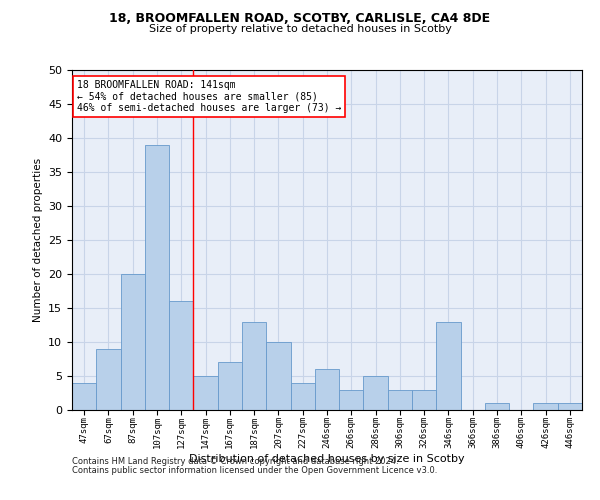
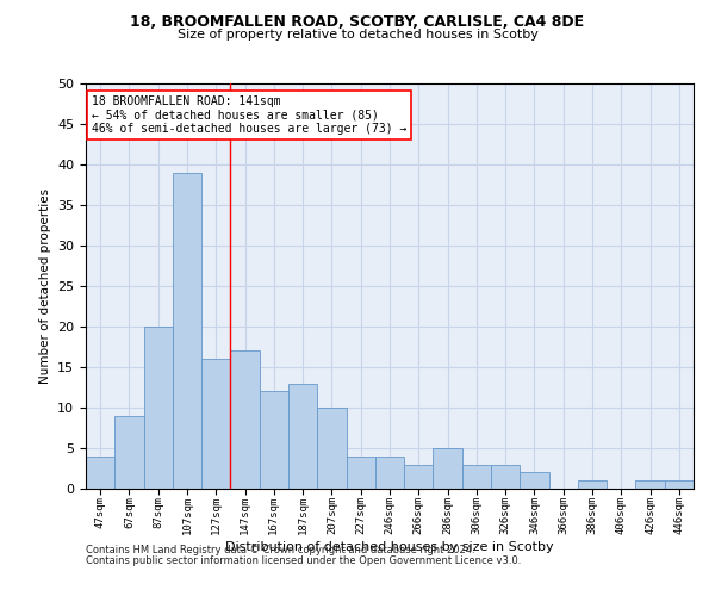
147sqm: 5 -> 17
167sqm: 7 -> 12
246sqm: 6 -> 4
346sqm: 13 -> 2
